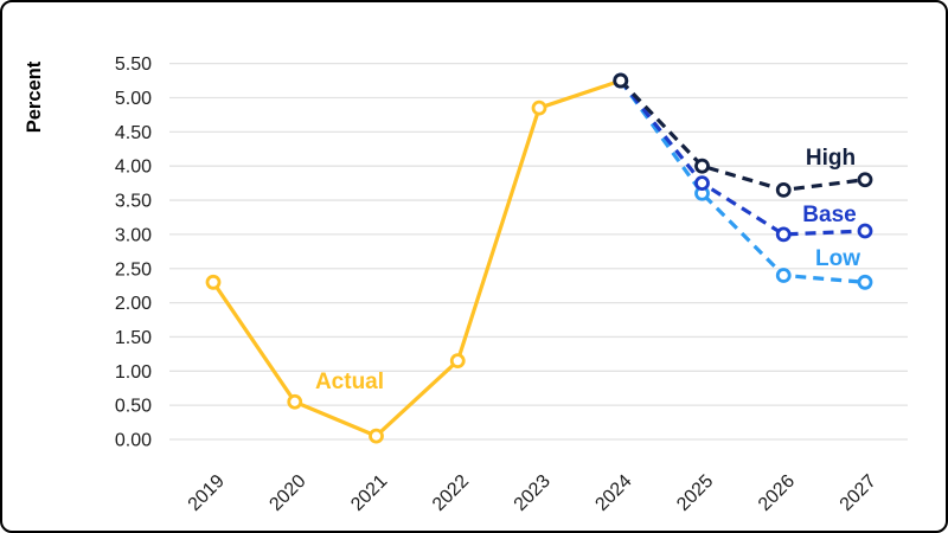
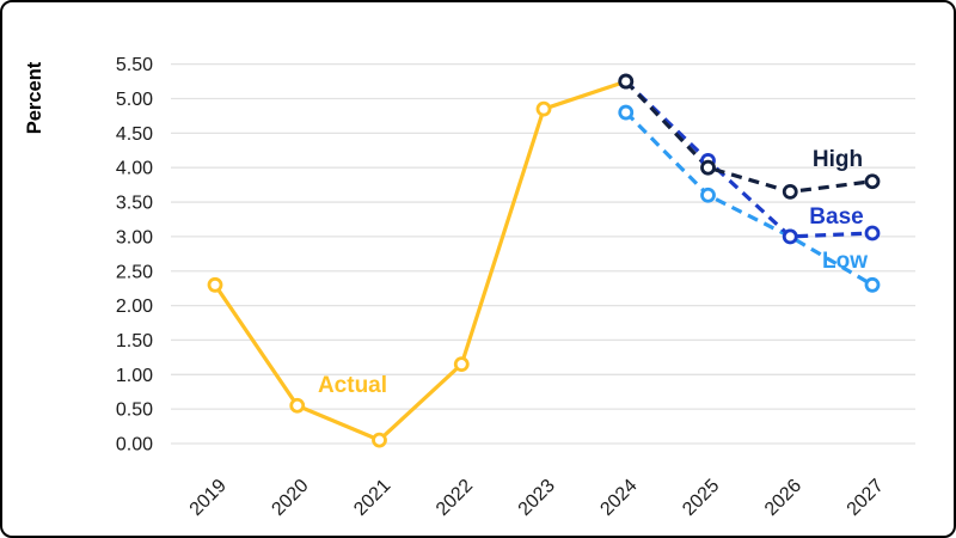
Low/2024: 5.2 -> 4.8
Base/2025: 3.8 -> 4.1
Low/2026: 2.4 -> 3.0
